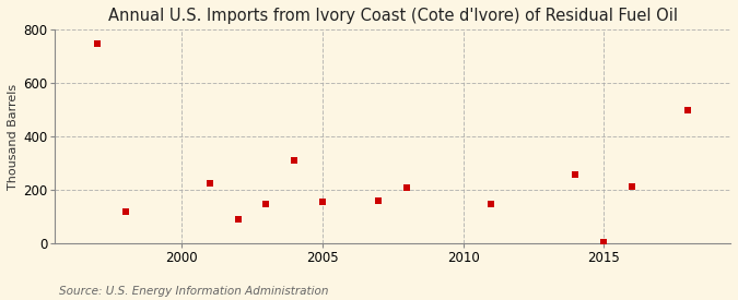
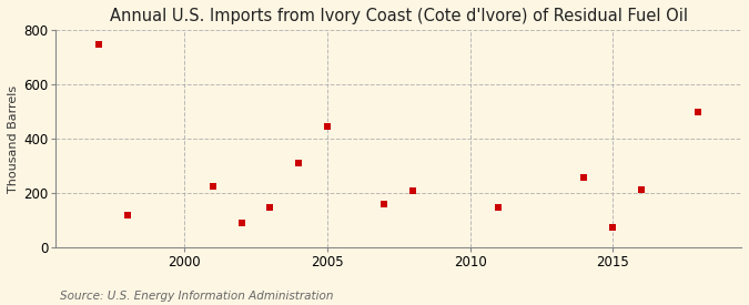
2005: 155 -> 445
2015: 5 -> 75
